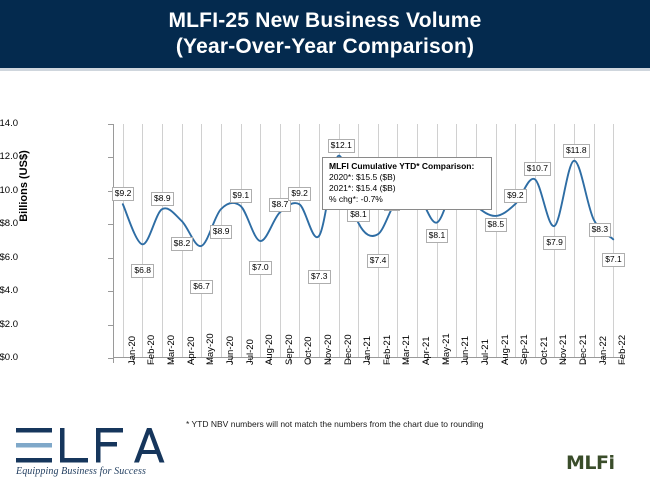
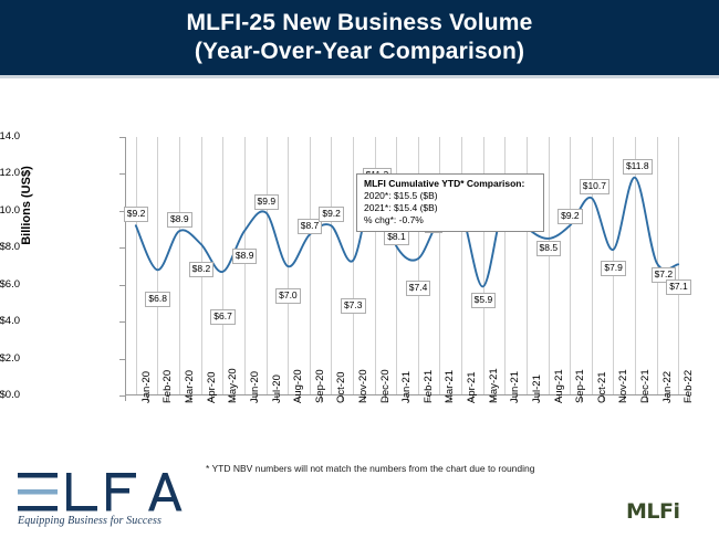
Jul-20: $9.1 -> $9.9
Dec-20: $12.1 -> $11.3
May-21: $8.1 -> $5.9
Jan-22: $8.3 -> $7.2
